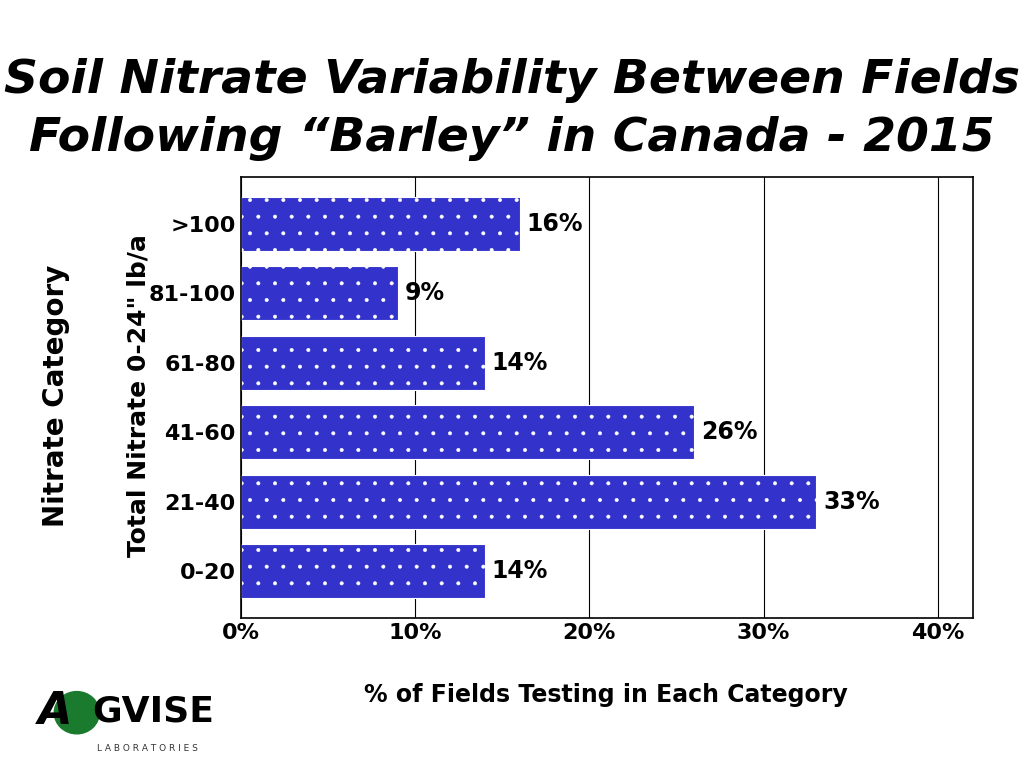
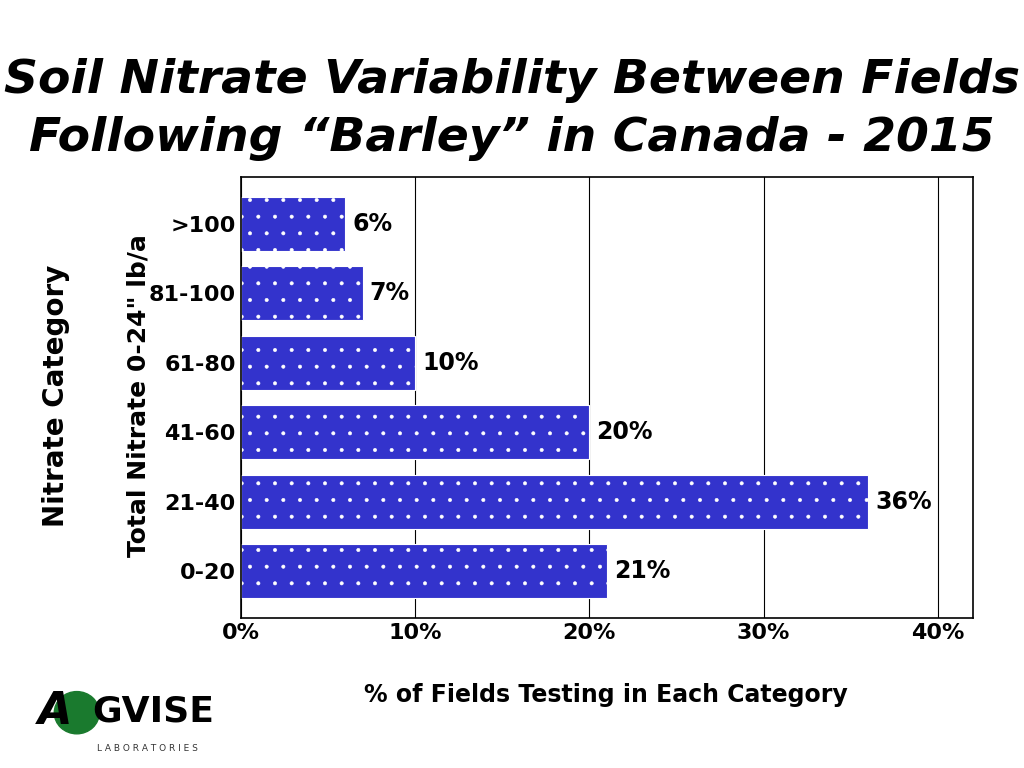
>100: 16% -> 6%
81-100: 9% -> 7%
61-80: 14% -> 10%
41-60: 26% -> 20%
21-40: 33% -> 36%
0-20: 14% -> 21%
